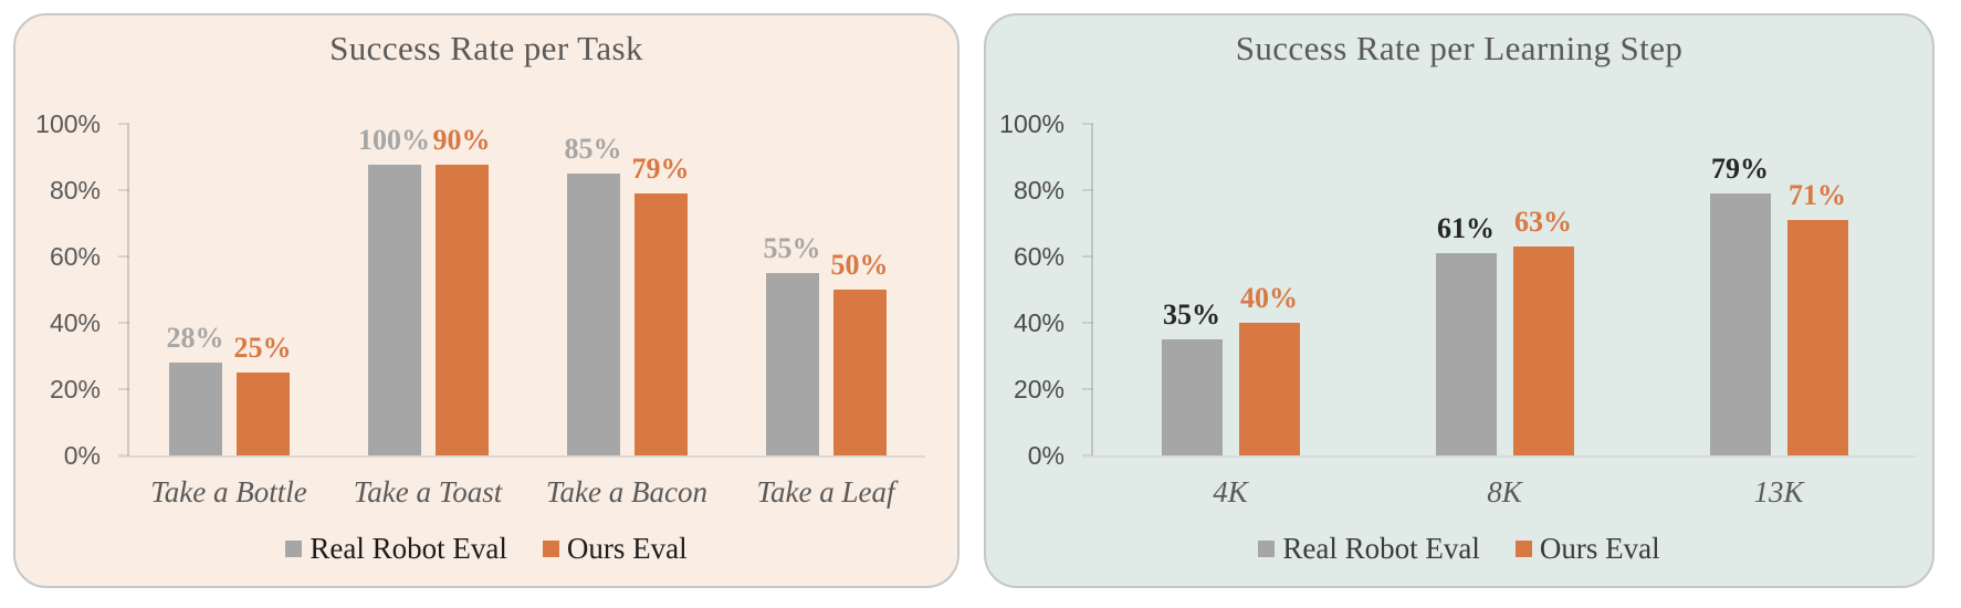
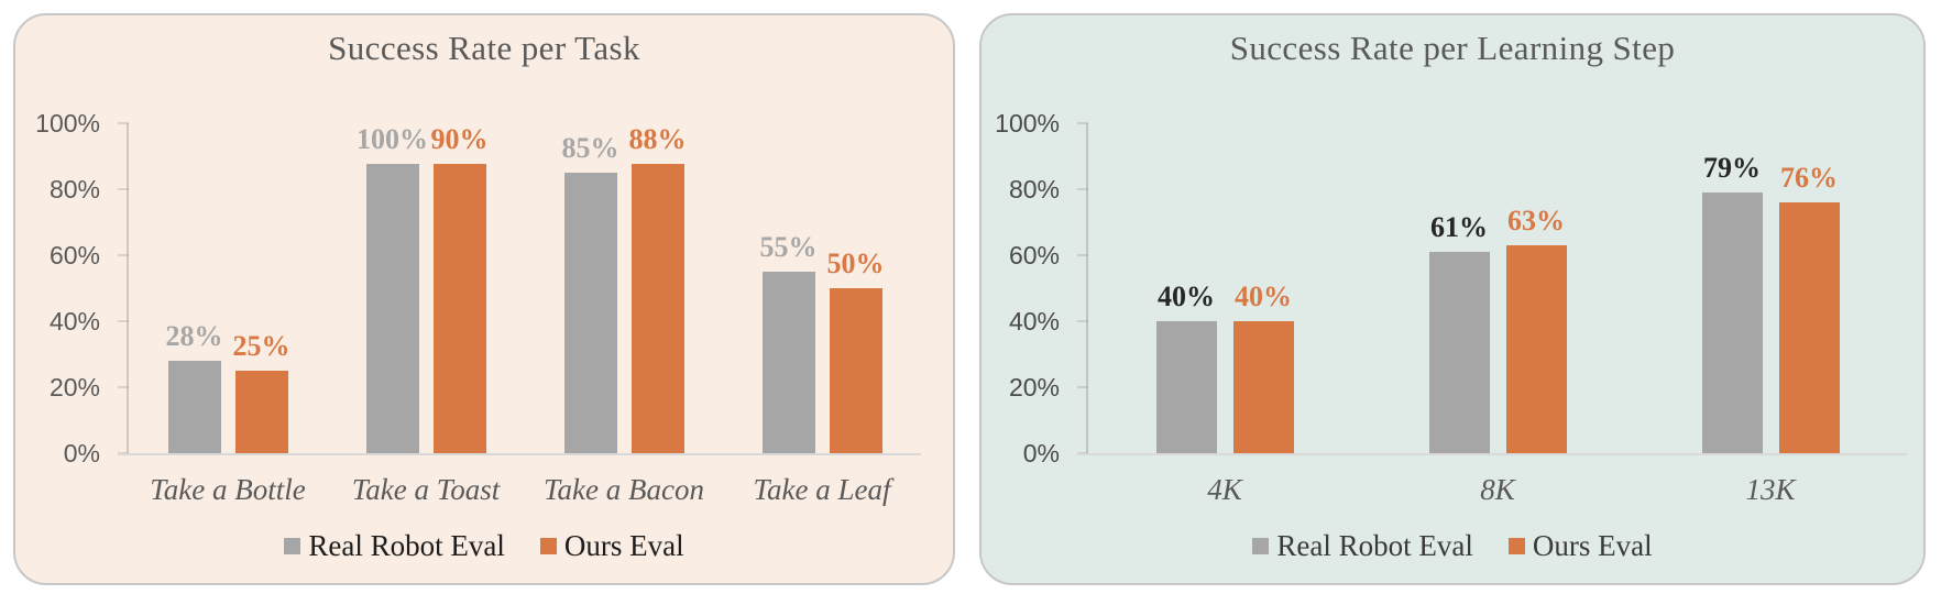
Success Rate per Task/Ours Eval/Take a Bacon: 79% -> 88%
Success Rate per Learning Step/Real Robot Eval/4K: 35% -> 40%
Success Rate per Learning Step/Ours Eval/13K: 71% -> 76%
